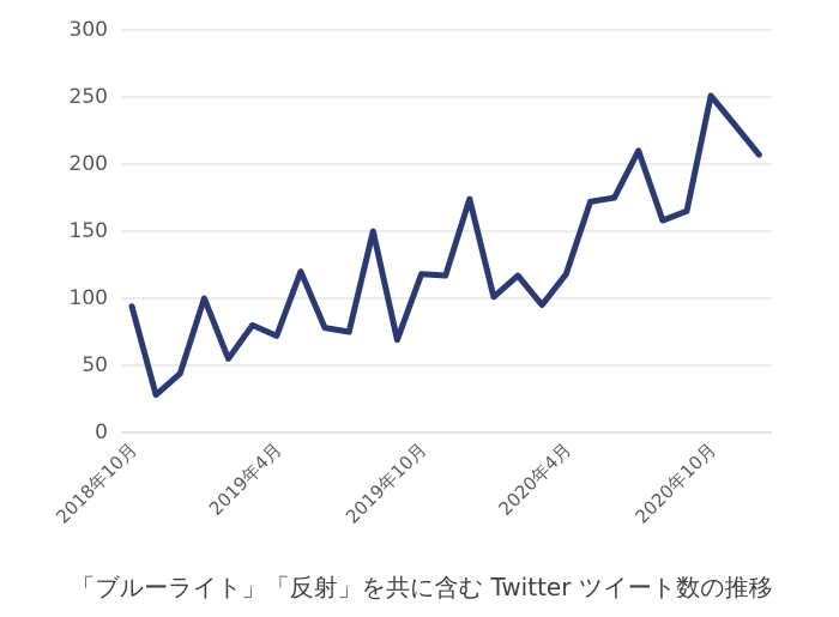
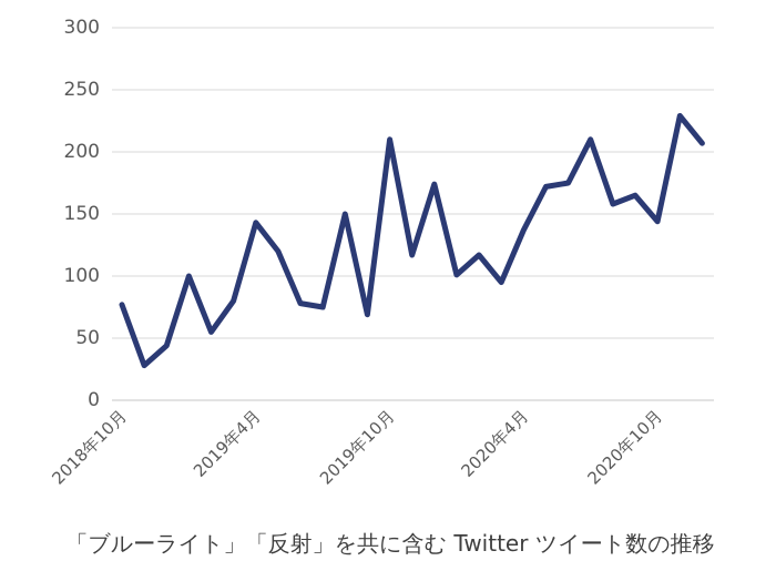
2018年10月: 94 -> 77
2019年4月: 72 -> 143
2019年10月: 118 -> 210
2020年4月: 118 -> 137
2020年10月: 251 -> 144
